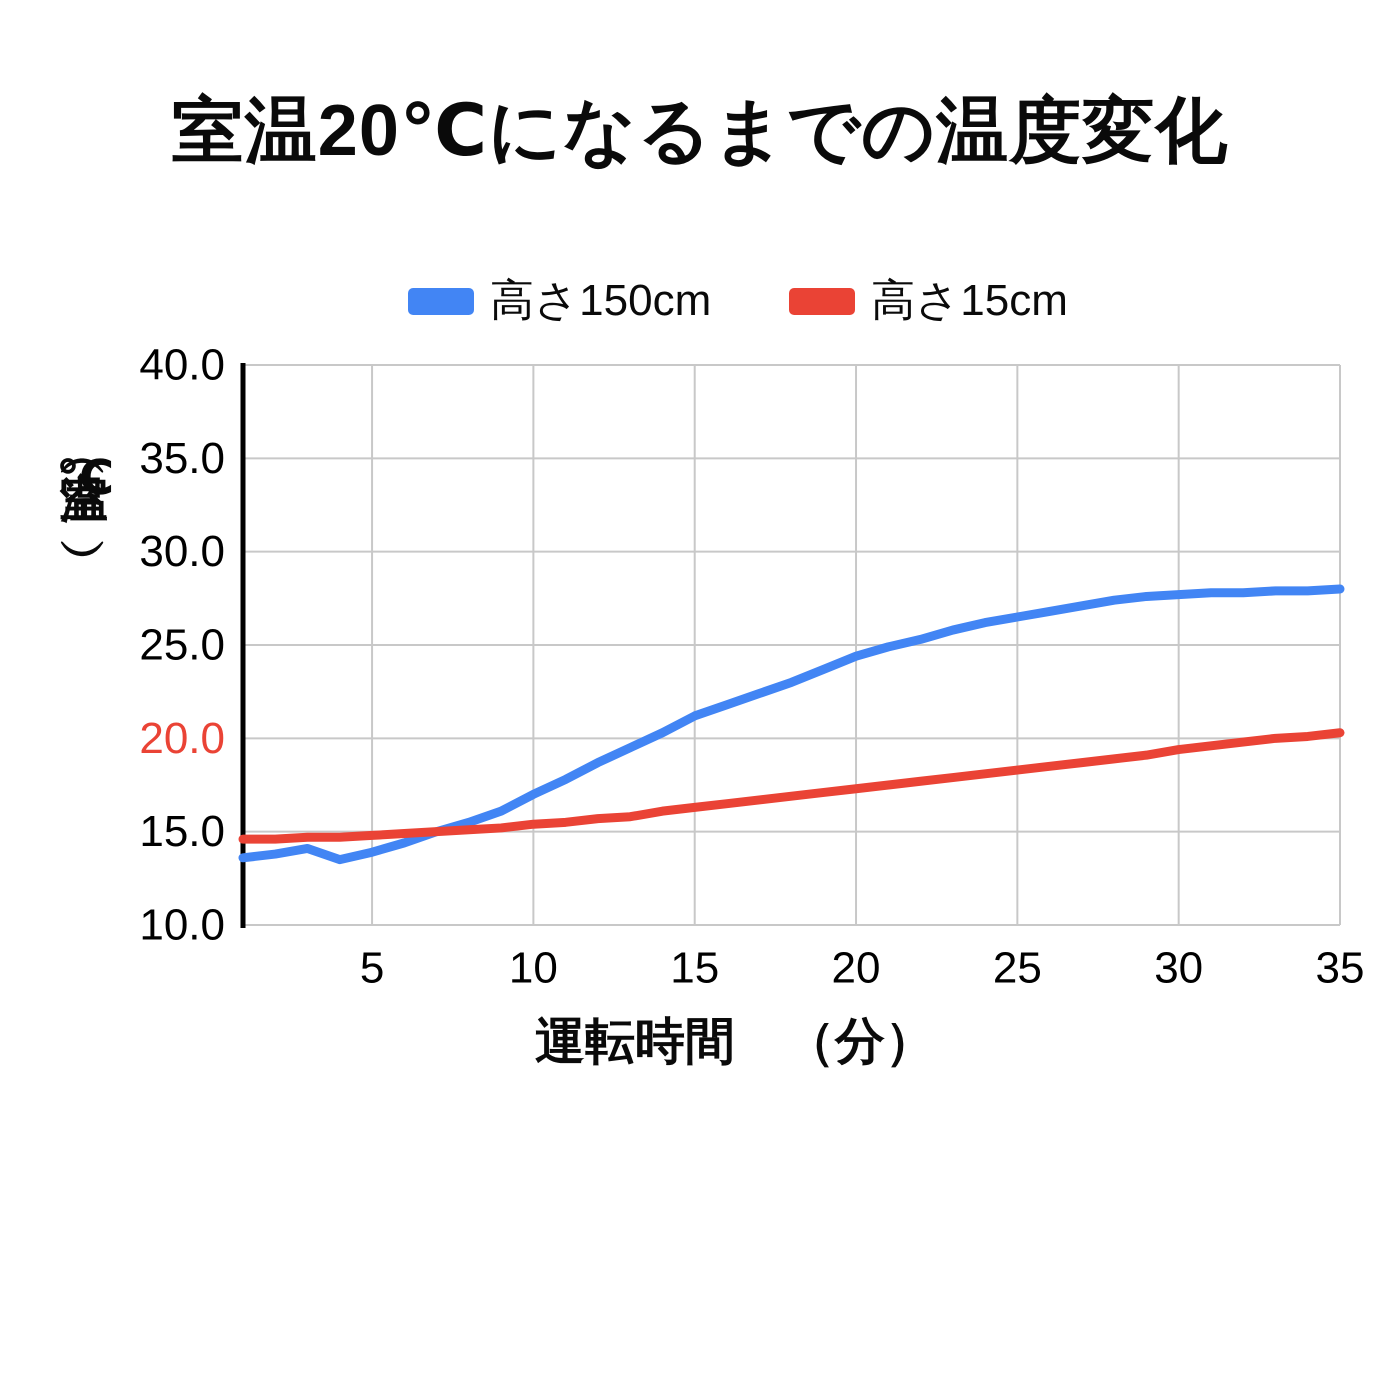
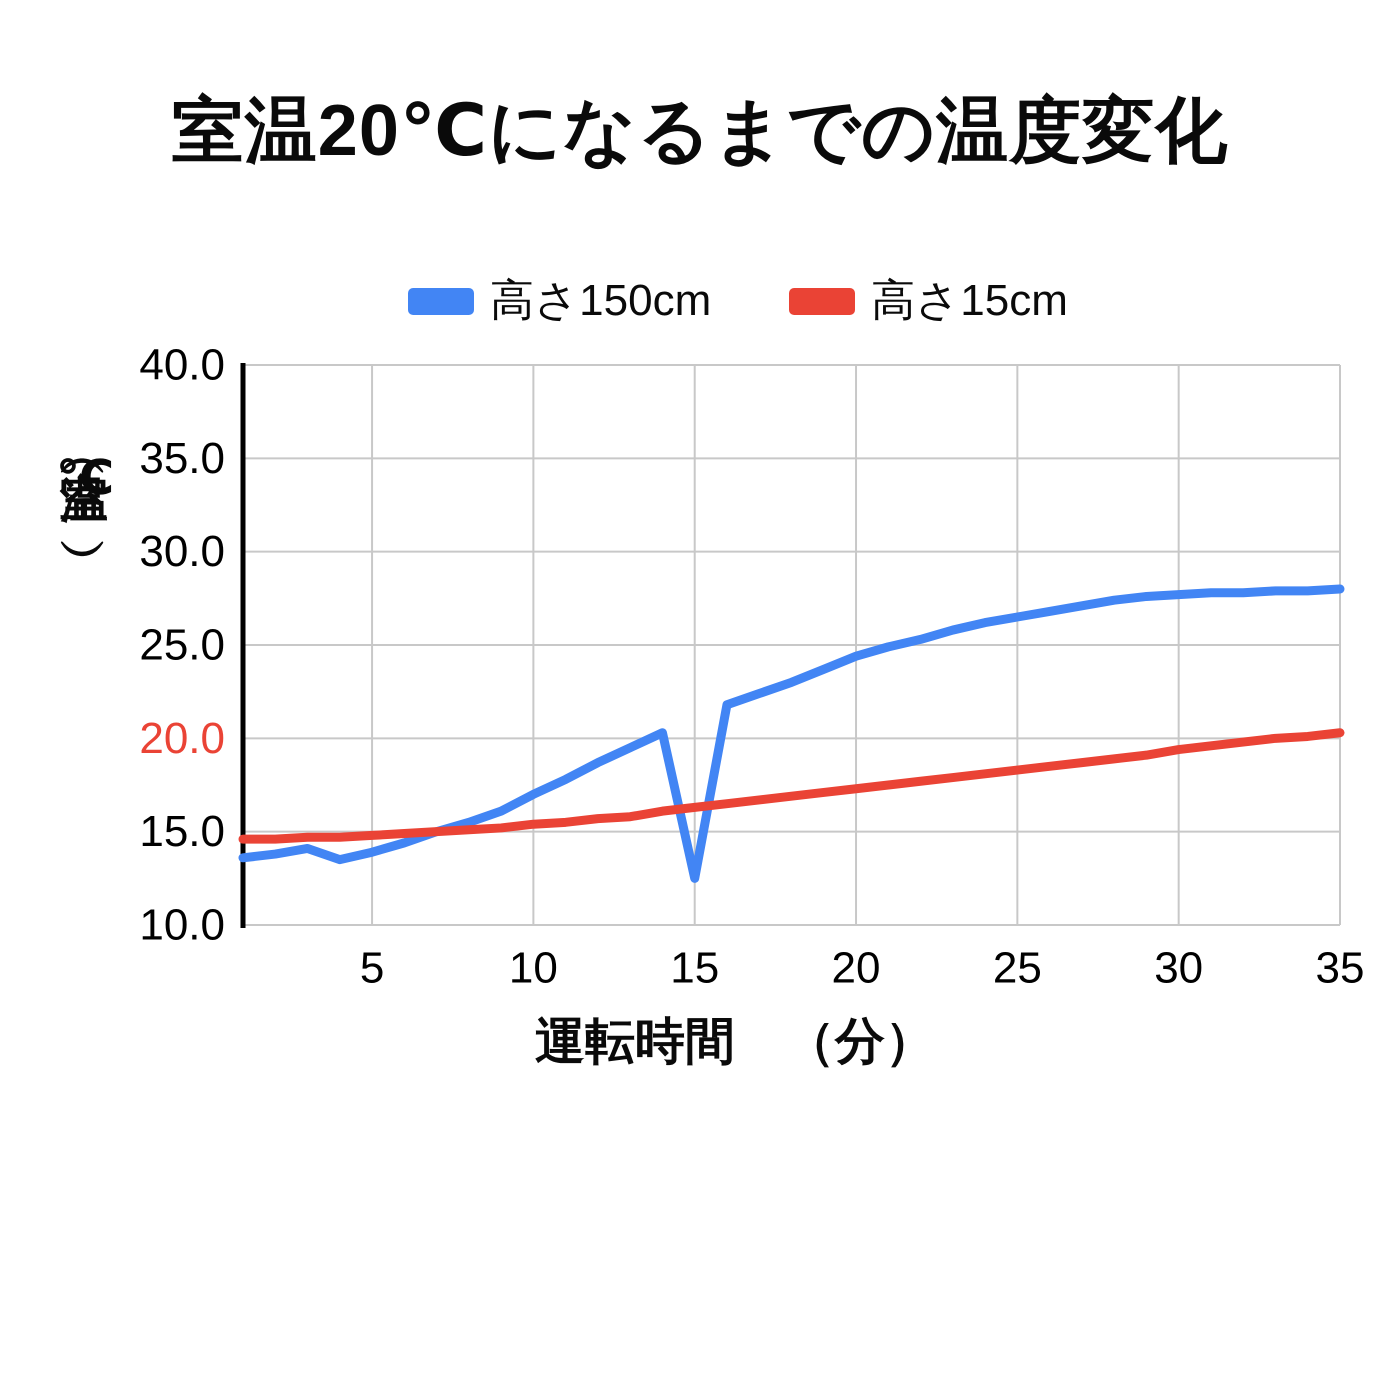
高さ150cm/15: 21.2 -> 12.5
